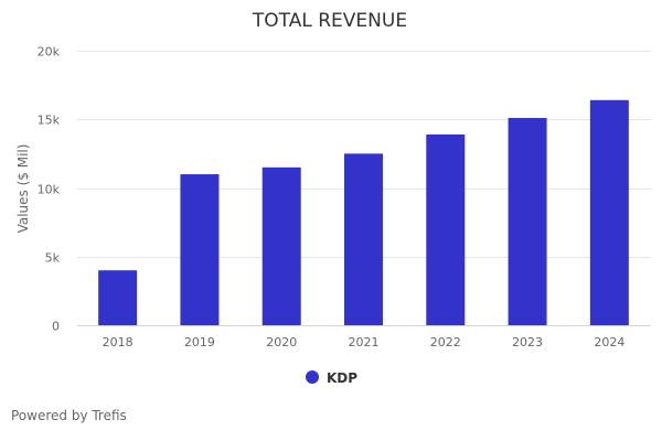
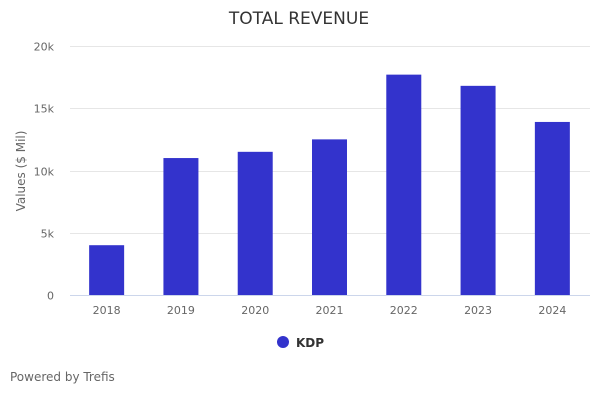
2022: 13.9k -> 17.7k
2023: 15.1k -> 16.8k
2024: 16.4k -> 13.9k
